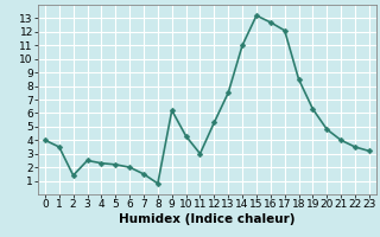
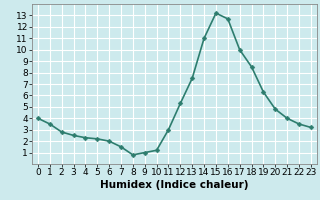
2: 1.4 -> 2.8
9: 6.2 -> 1.0
10: 4.3 -> 1.2
17: 12.1 -> 10.0
